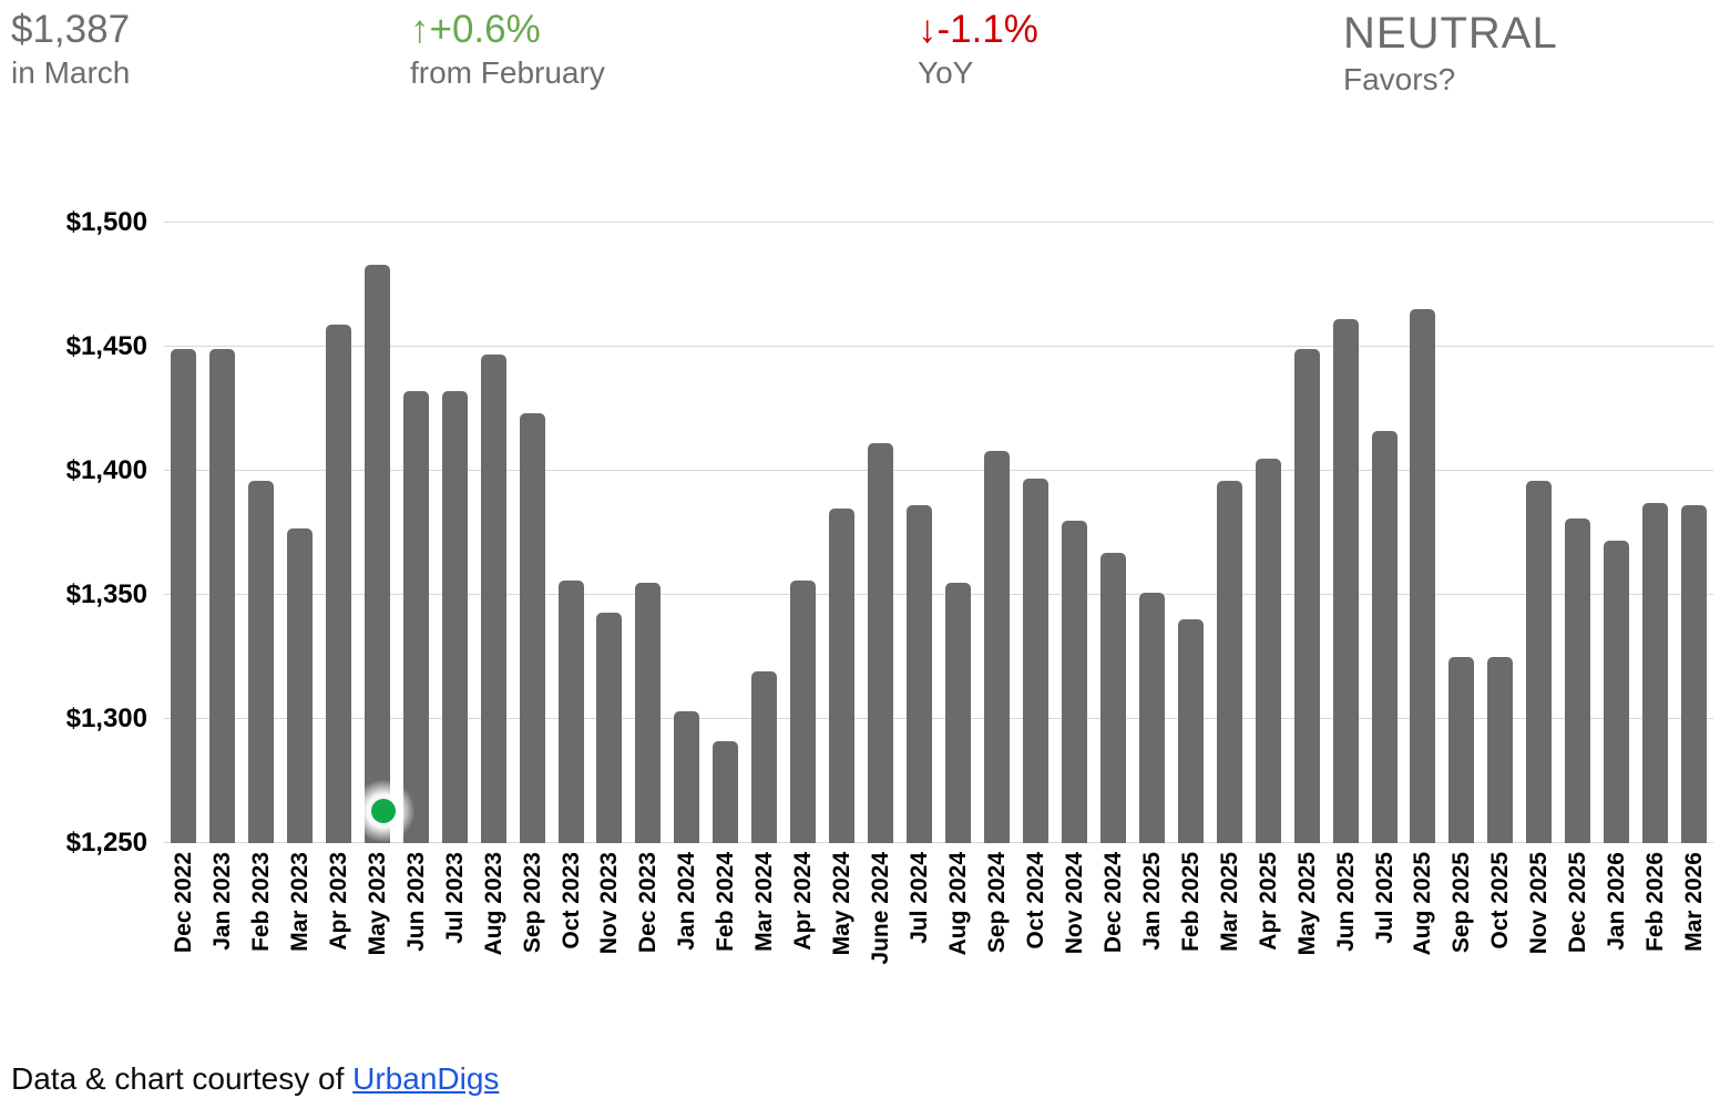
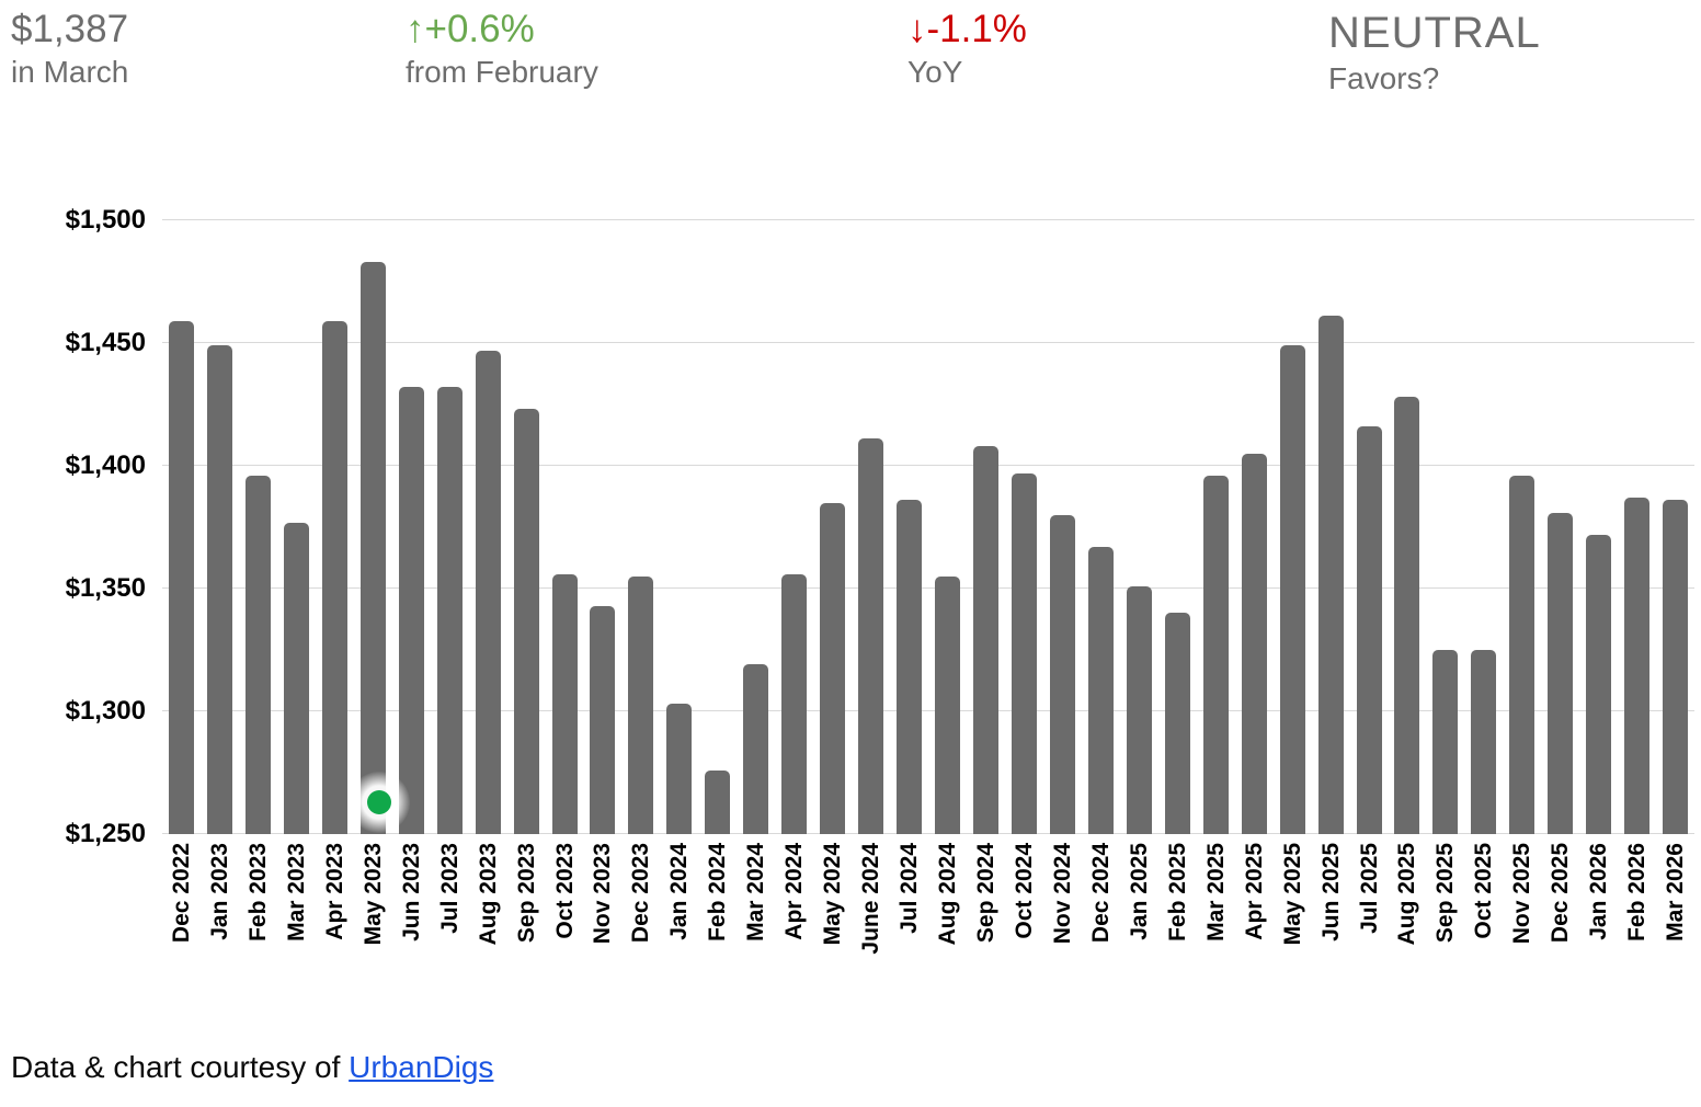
Dec 2022: $1449 -> $1459
Feb 2024: $1291 -> $1276
Aug 2025: $1465 -> $1428
